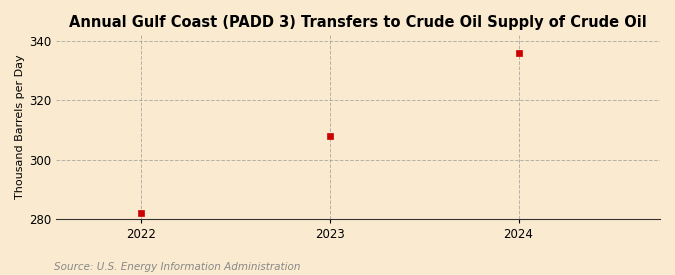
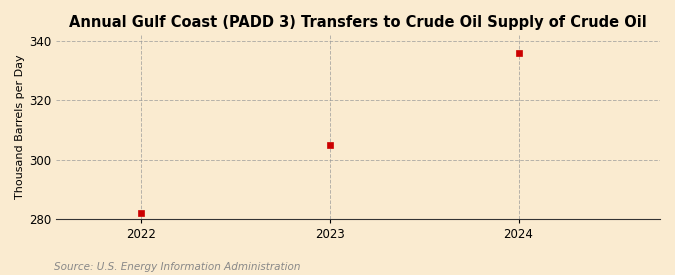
2023: 308 -> 305
